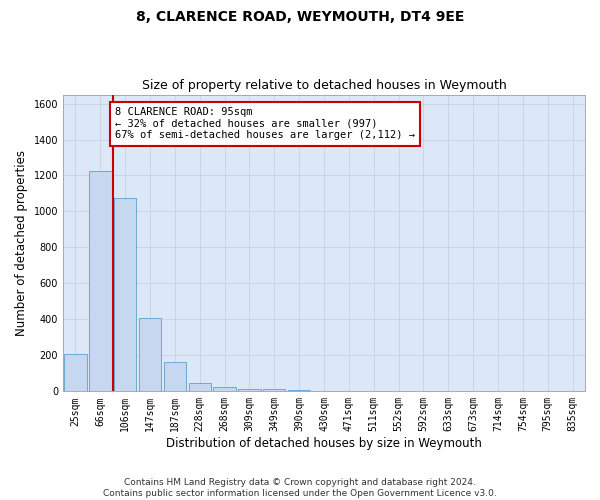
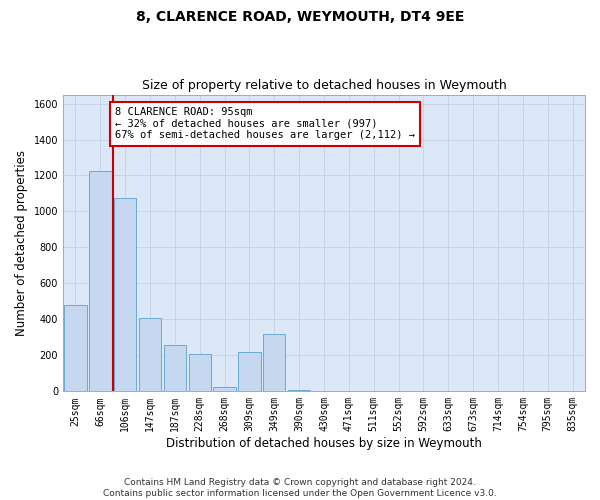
25sqm: 200 -> 480
187sqm: 160 -> 260
228sqm: 40 -> 210
309sqm: 20 -> 220
349sqm: 10 -> 320
